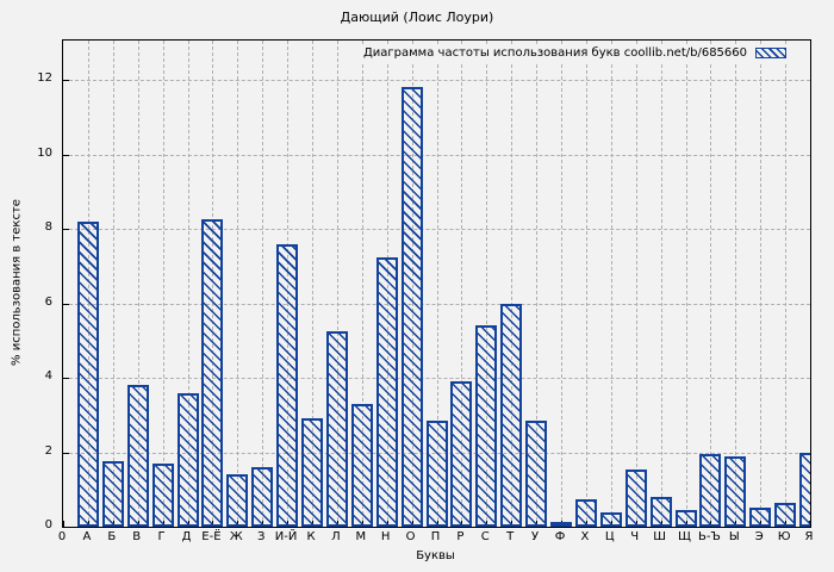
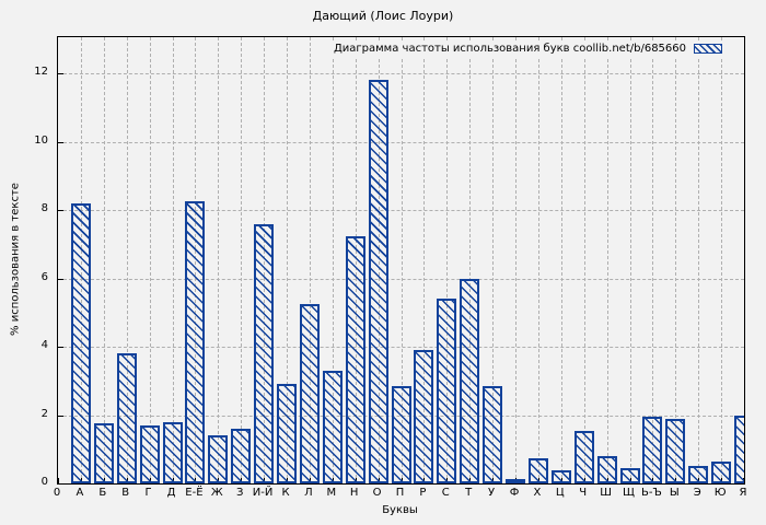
Д: 3.6 -> 1.8
